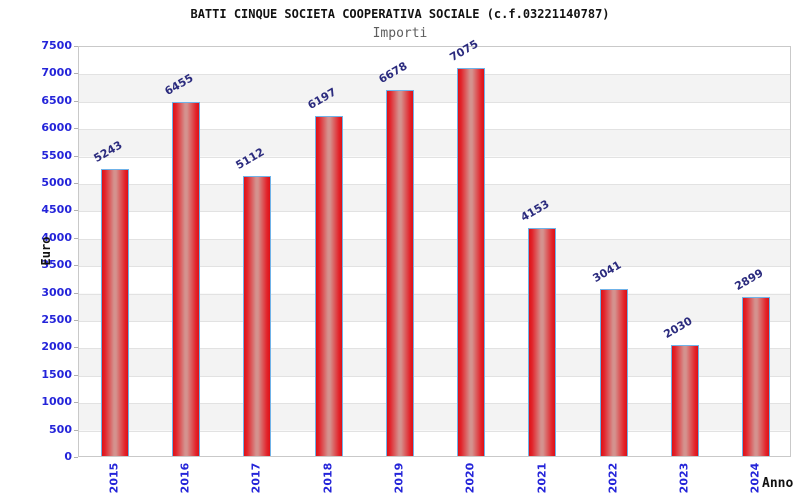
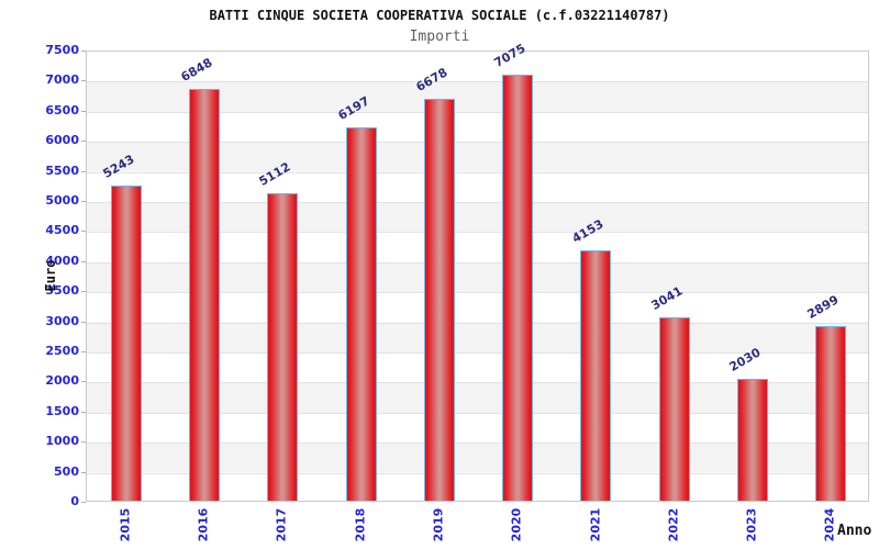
2016: 6455 -> 6848
